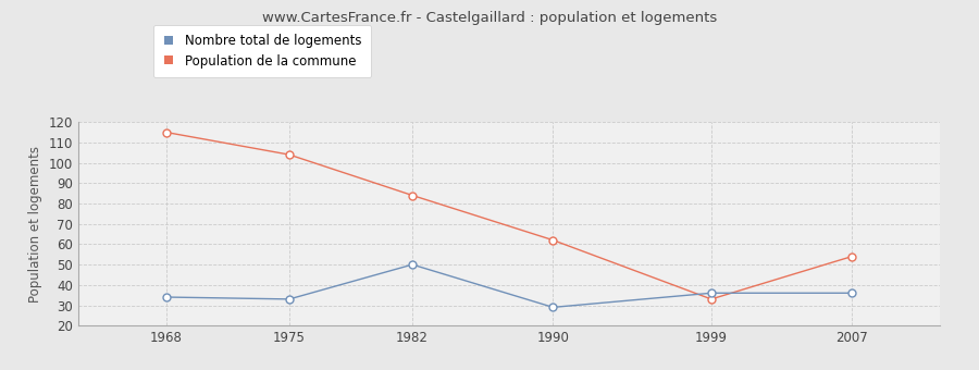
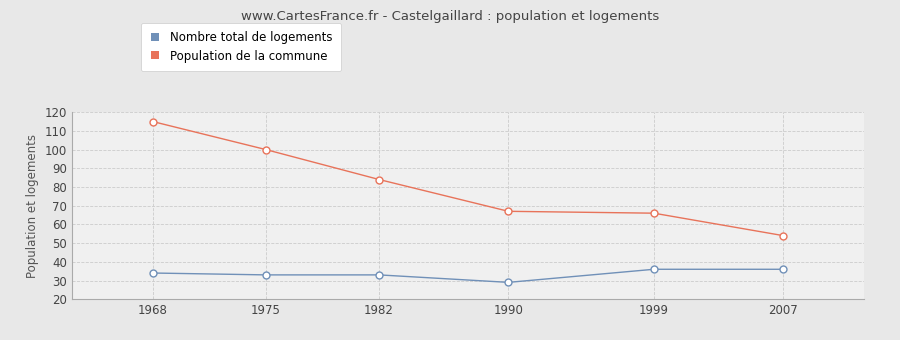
Population de la commune/1975: 104 -> 100
Nombre total de logements/1982: 50 -> 33
Population de la commune/1990: 62 -> 67
Population de la commune/1999: 33 -> 66
